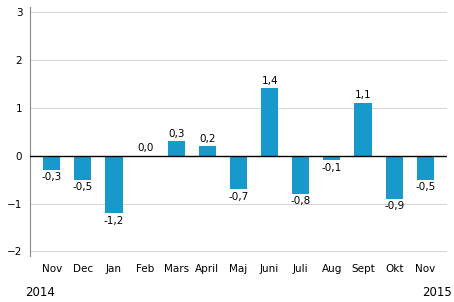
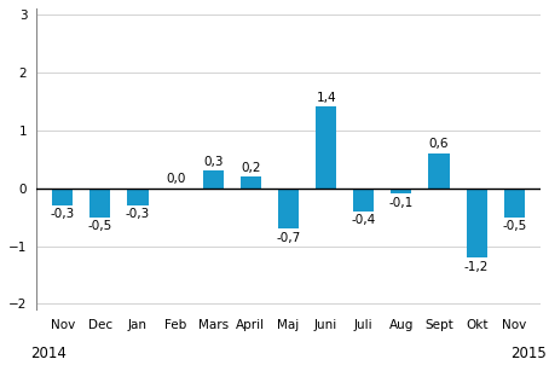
Jan: -1,2 -> -0,3
Juli: -0,8 -> -0,4
Sept: 1,1 -> 0,6
Okt: -0,9 -> -1,2
